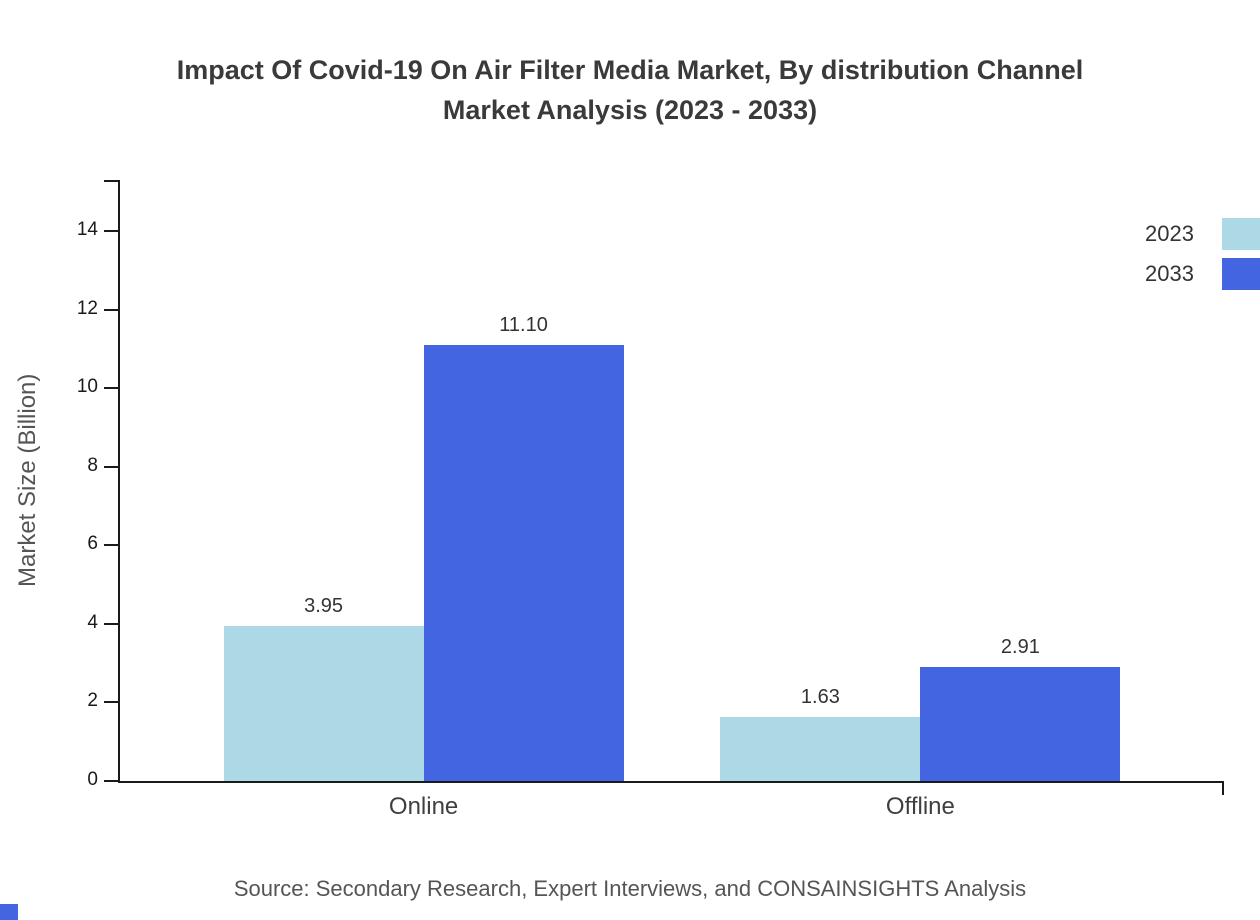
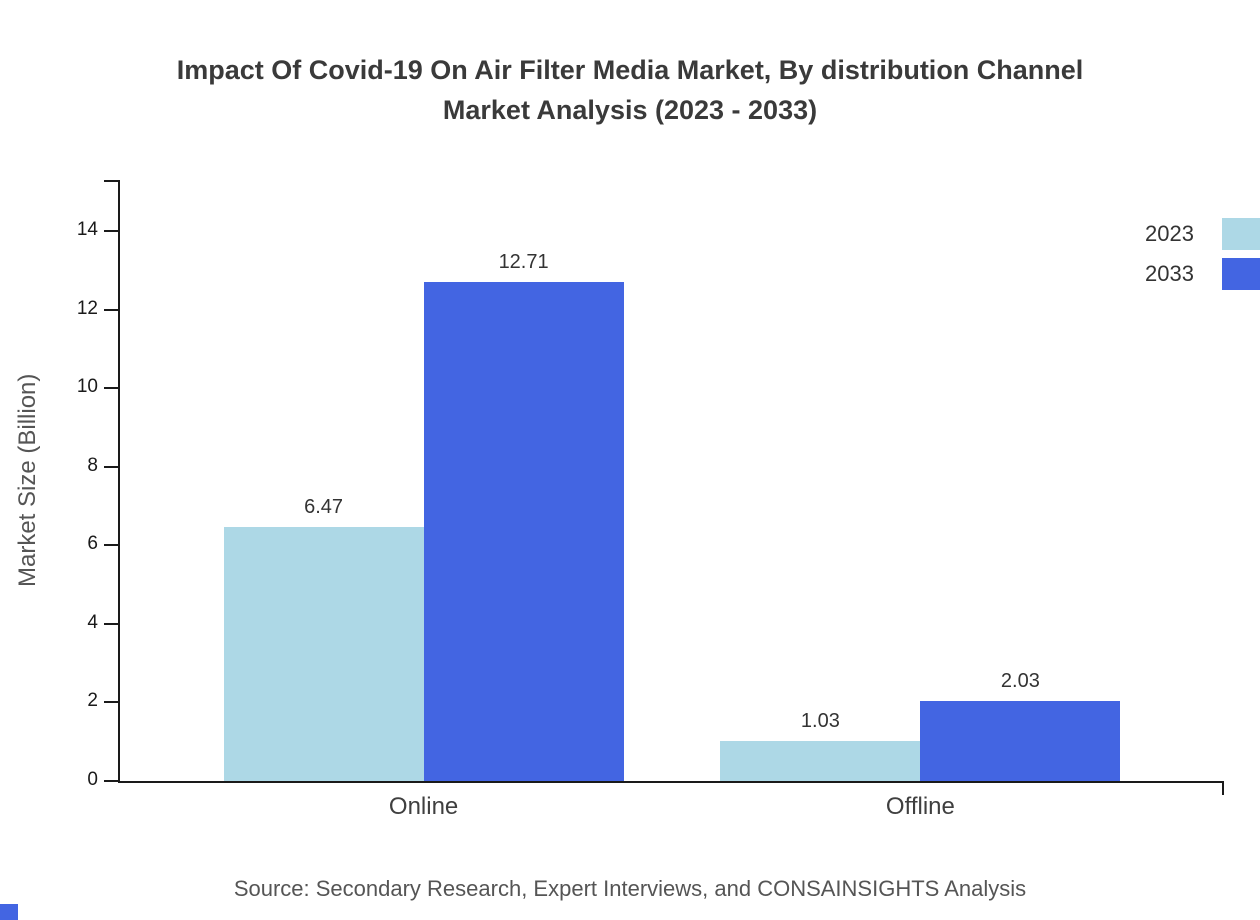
2023/Online: 3.95 -> 6.47
2033/Online: 11.10 -> 12.71
2023/Offline: 1.63 -> 1.03
2033/Offline: 2.91 -> 2.03
